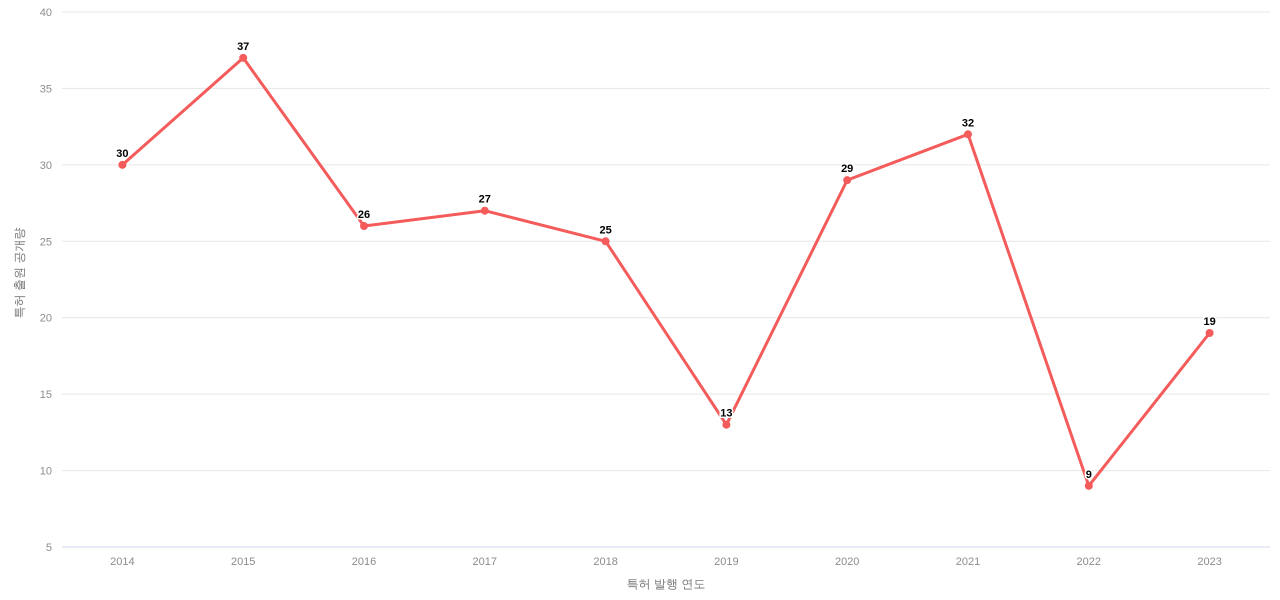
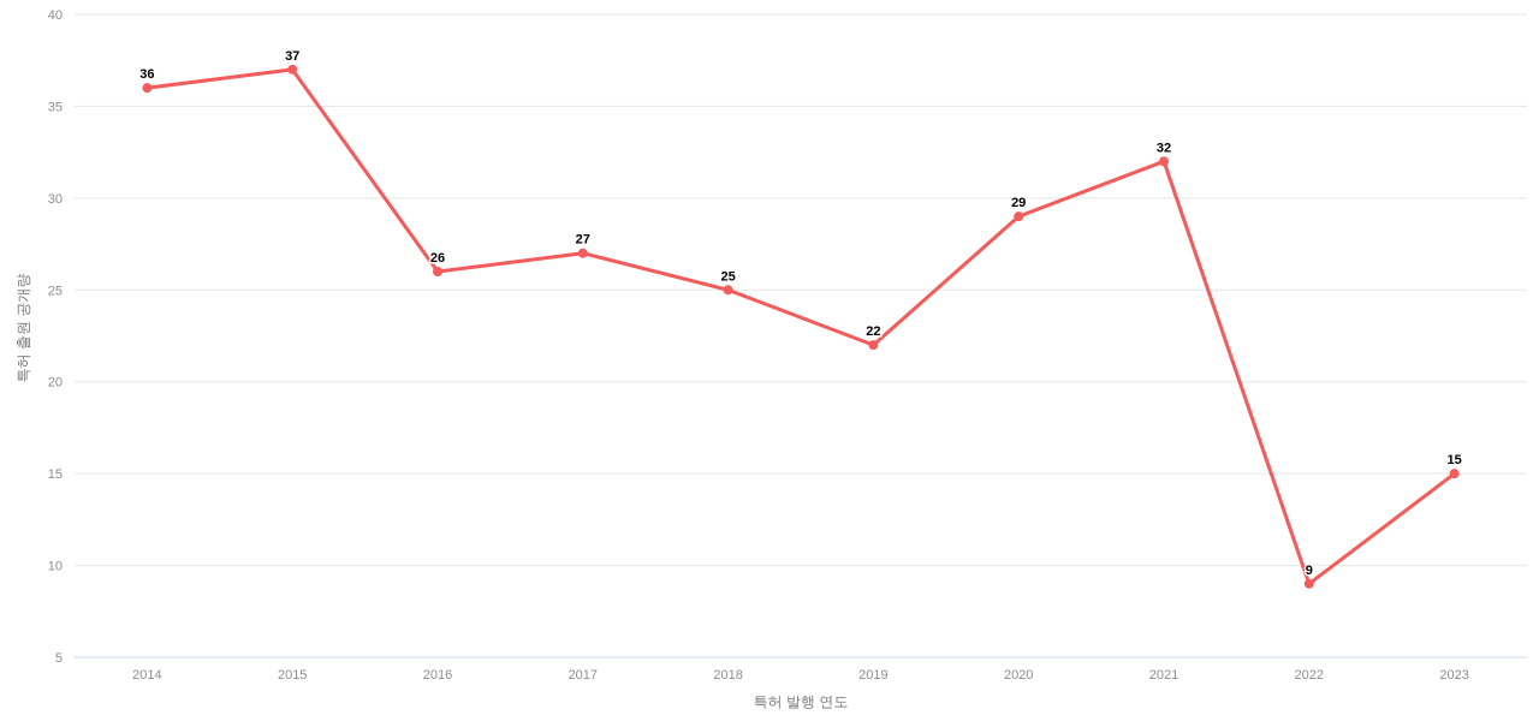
2014: 30 -> 36
2019: 13 -> 22
2023: 19 -> 15
